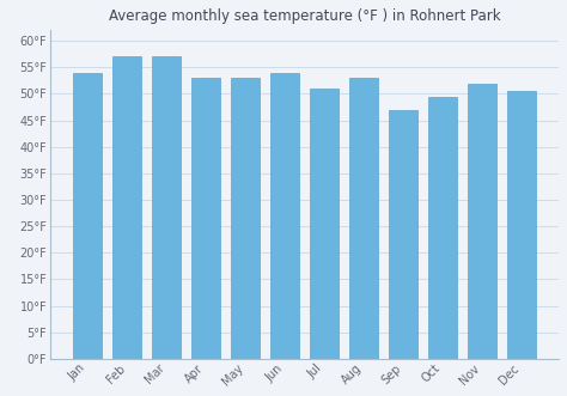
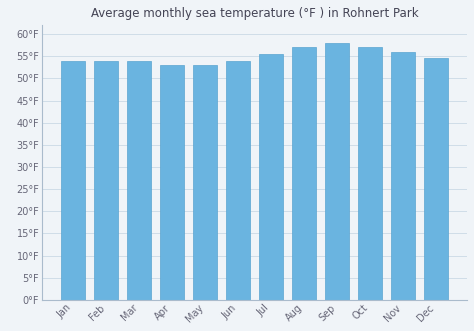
Feb: 57.0°F -> 54.0°F
Mar: 57.0°F -> 54.0°F
Jul: 51.0°F -> 55.5°F
Aug: 53.0°F -> 57.0°F
Sep: 47.0°F -> 58.0°F
Oct: 49.5°F -> 57.0°F
Nov: 52.0°F -> 56.0°F
Dec: 50.5°F -> 54.5°F
